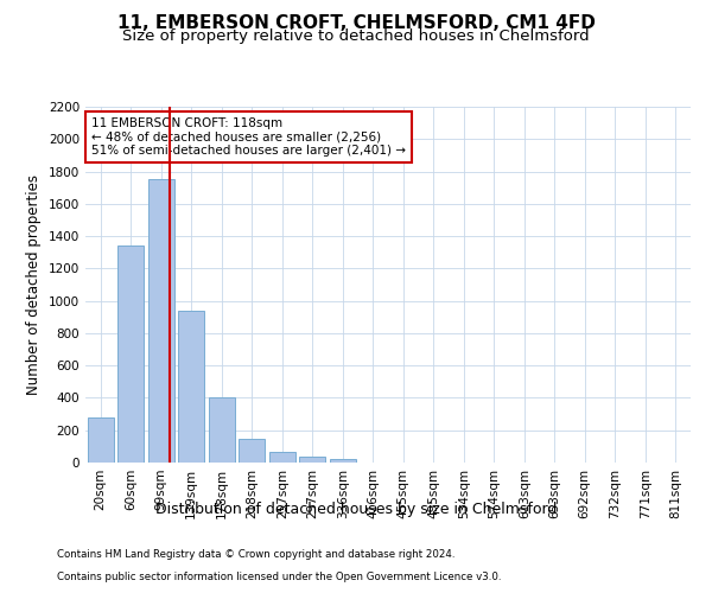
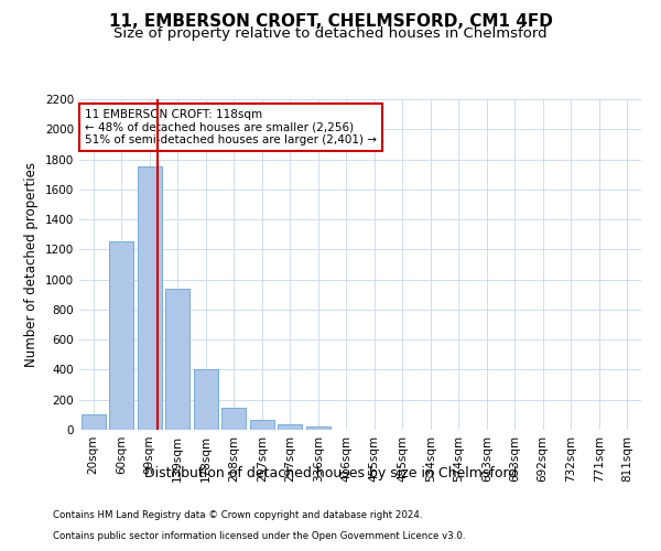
20sqm: 280 -> 100
60sqm: 1340 -> 1260
